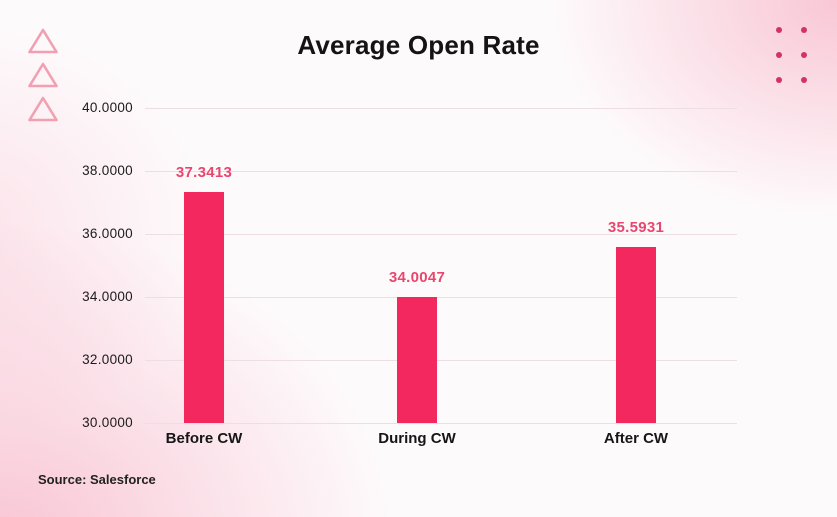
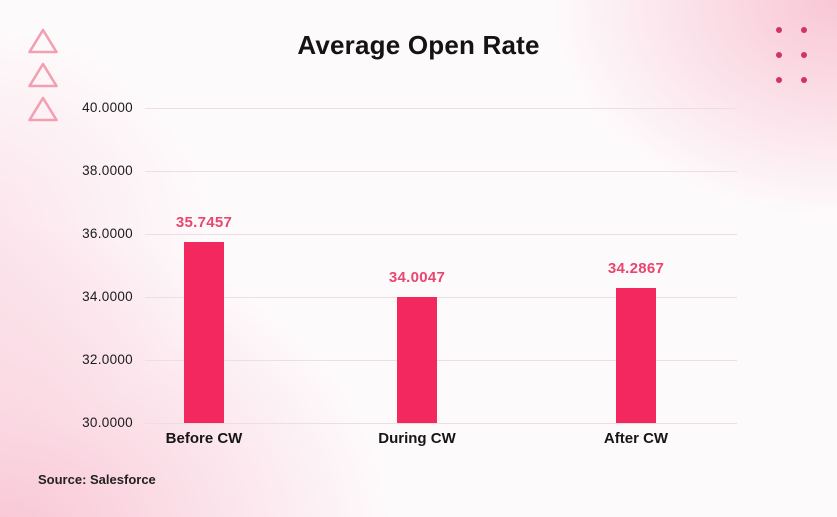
Before CW: 37.3413 -> 35.7457
After CW: 35.5931 -> 34.2867
